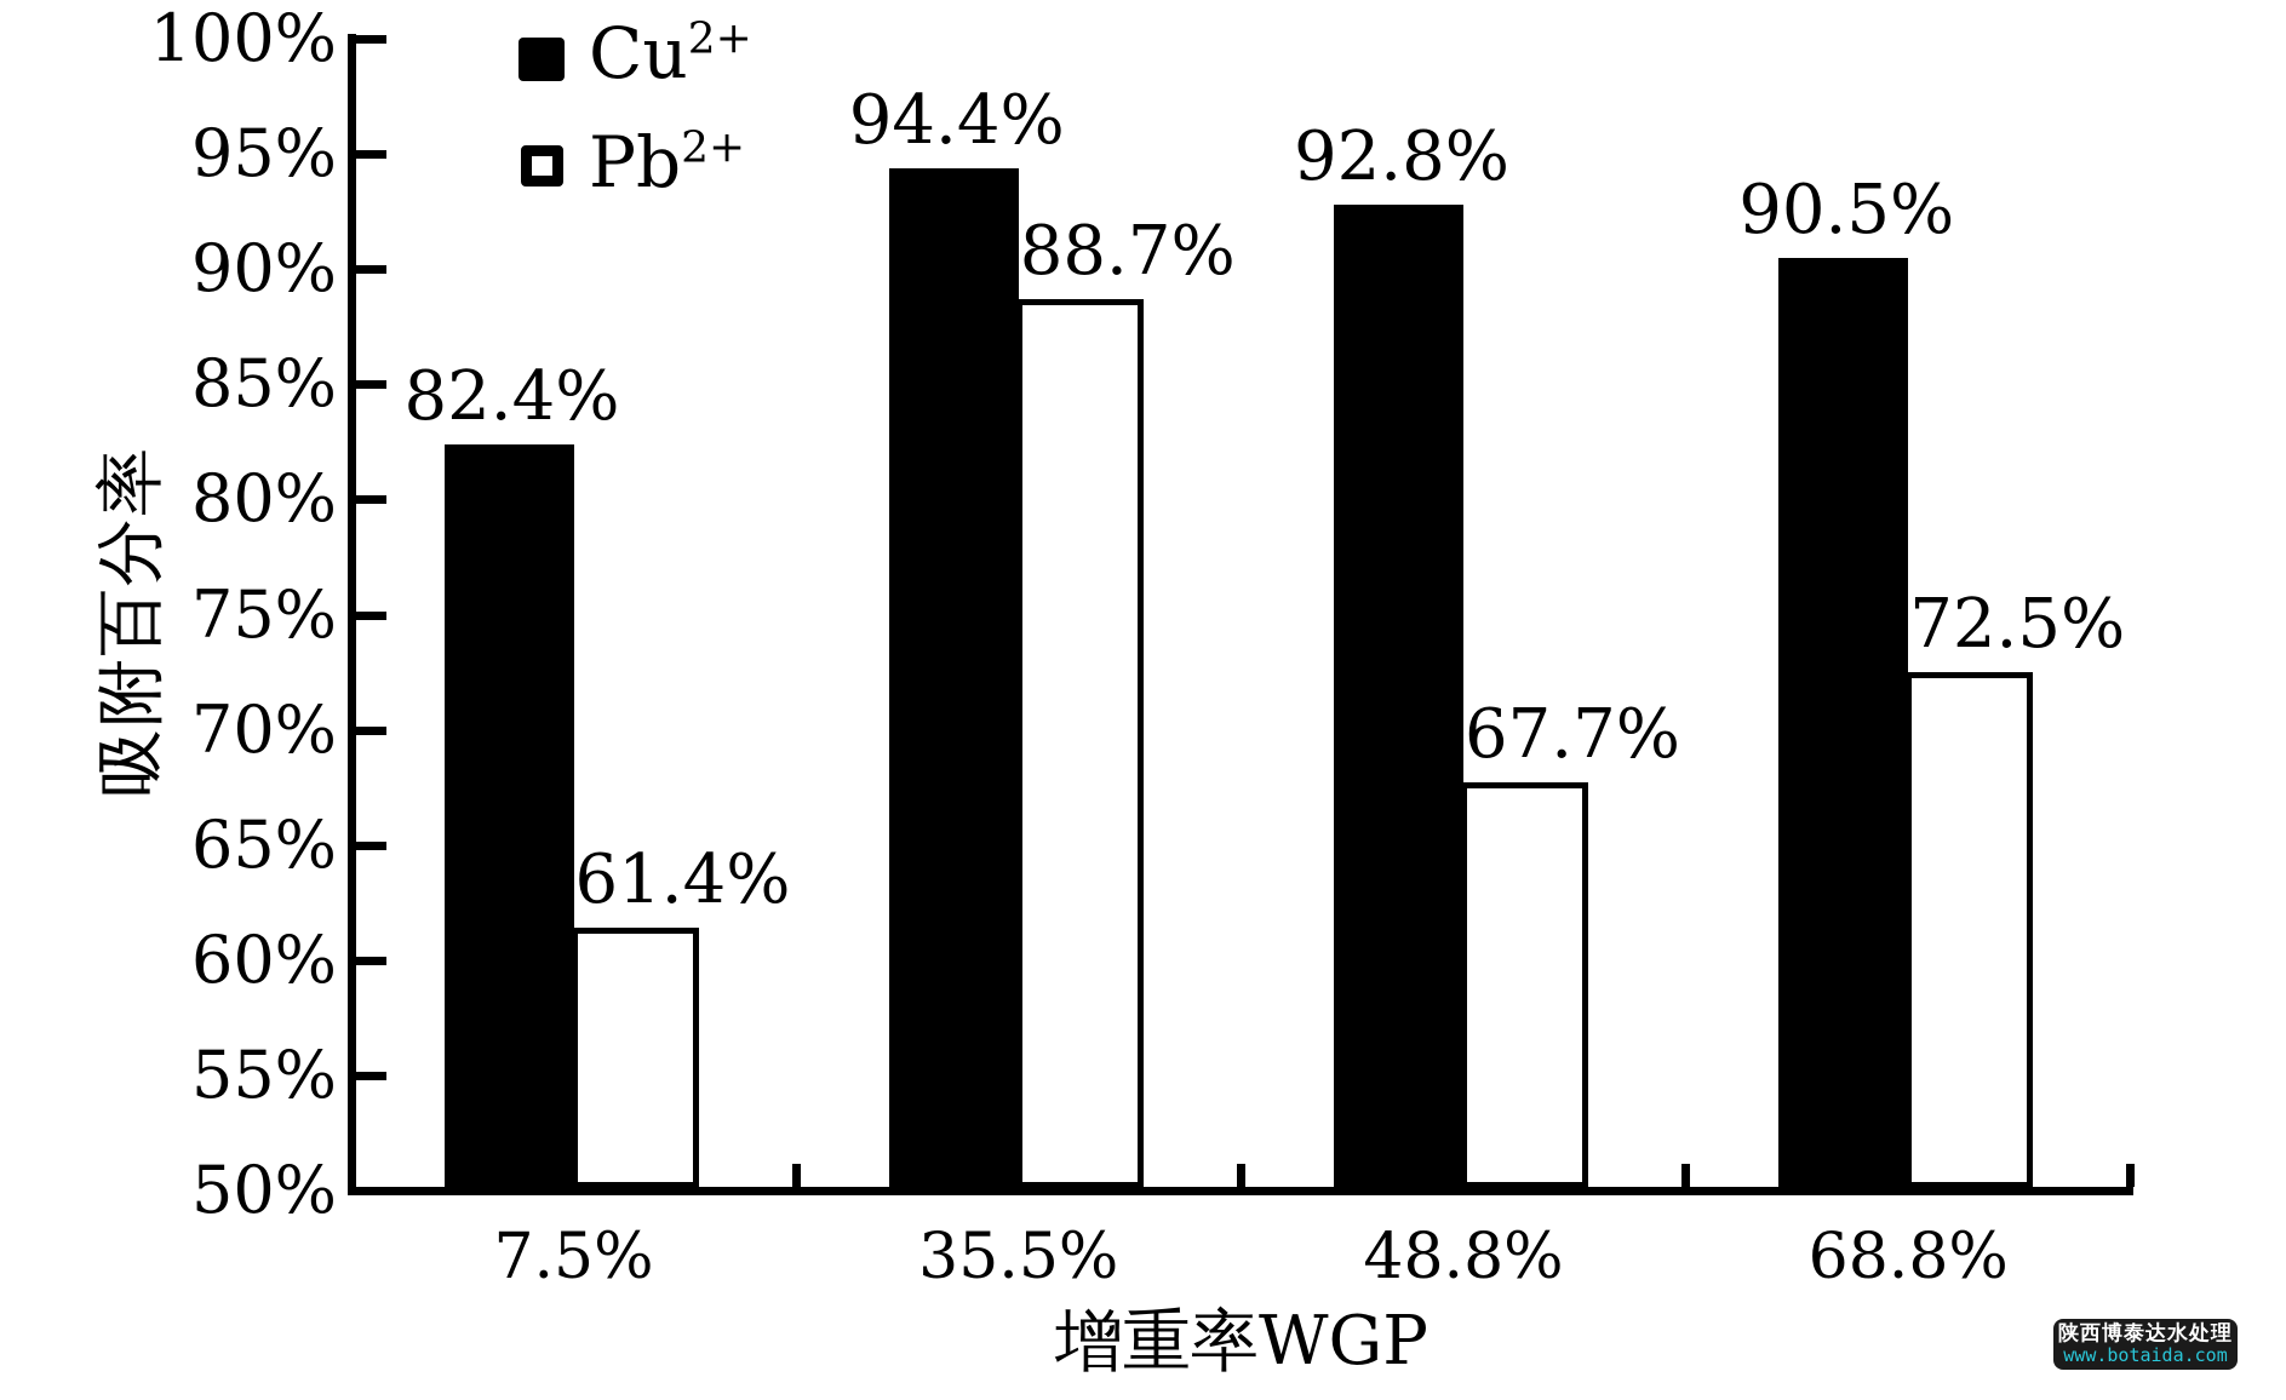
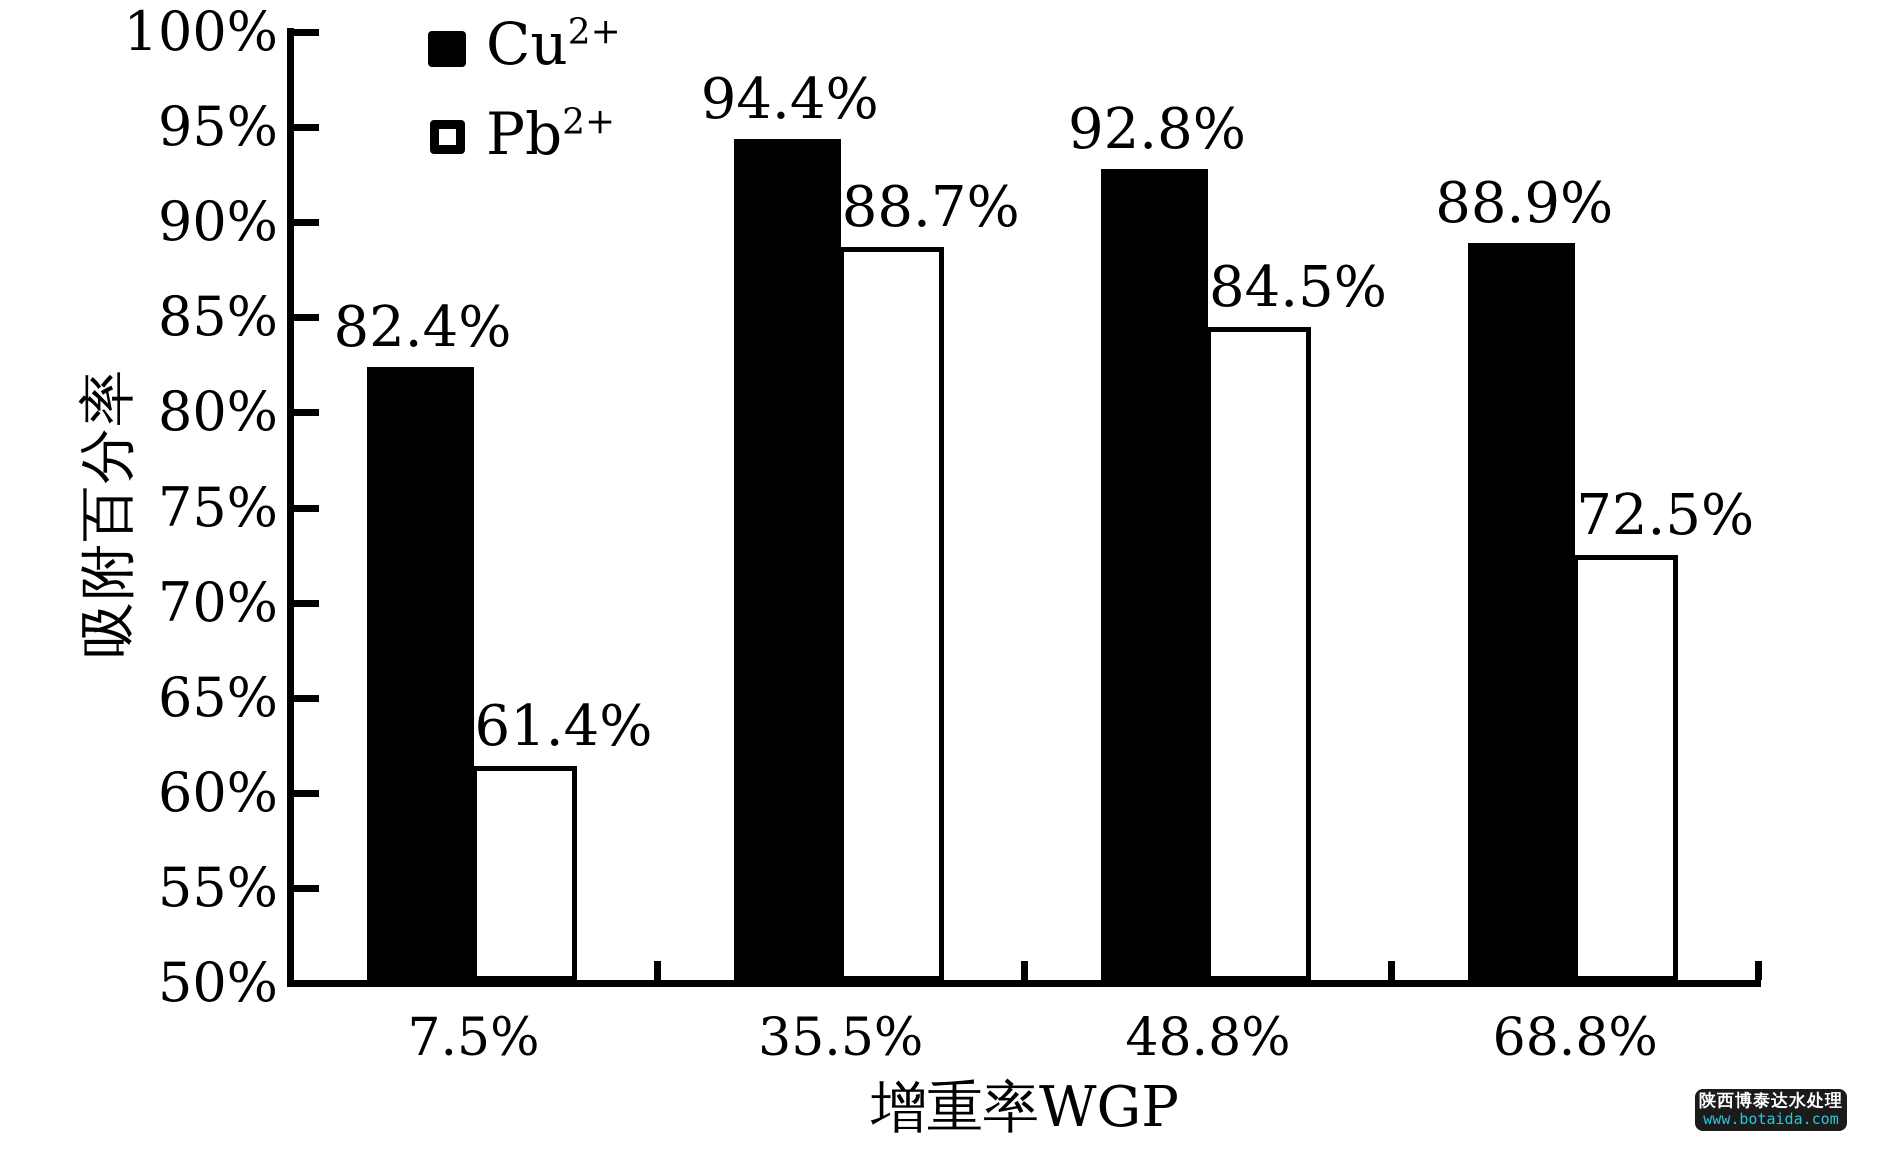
Pb2+/48.8%: 67.7% -> 84.5%
Cu2+/68.8%: 90.5% -> 88.9%
